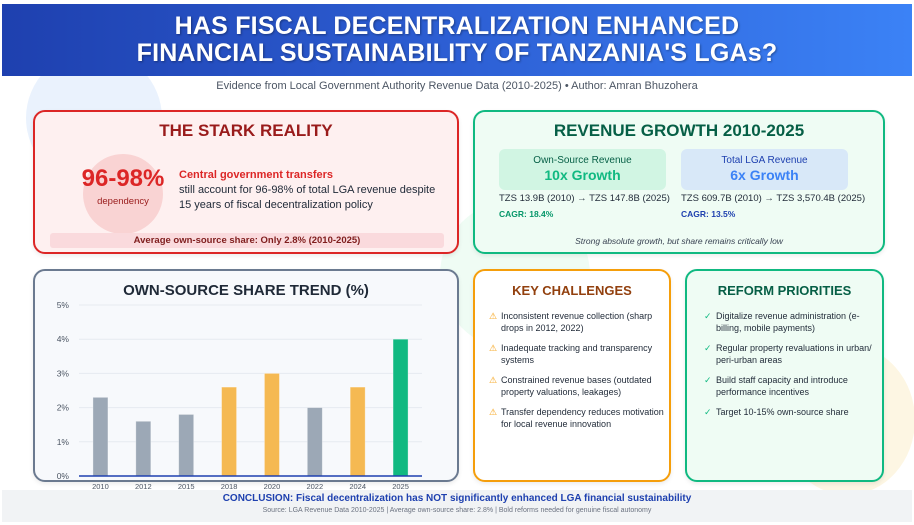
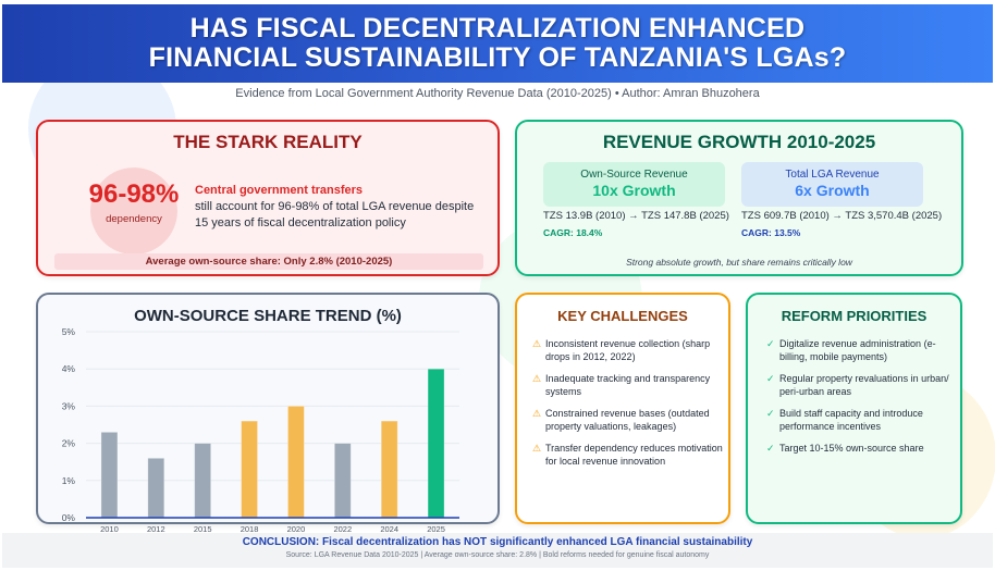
2015: 1.8% -> 2.0%
